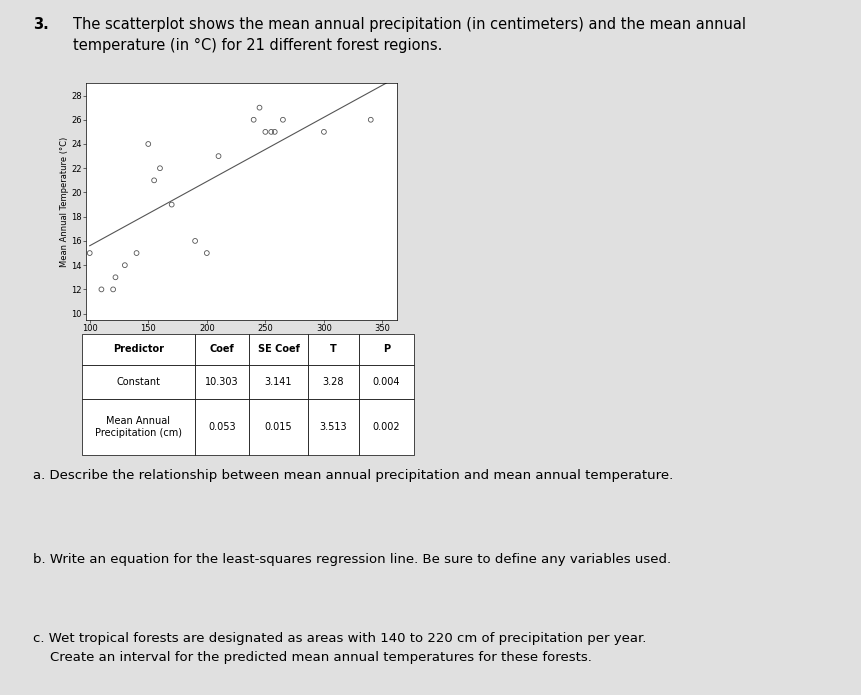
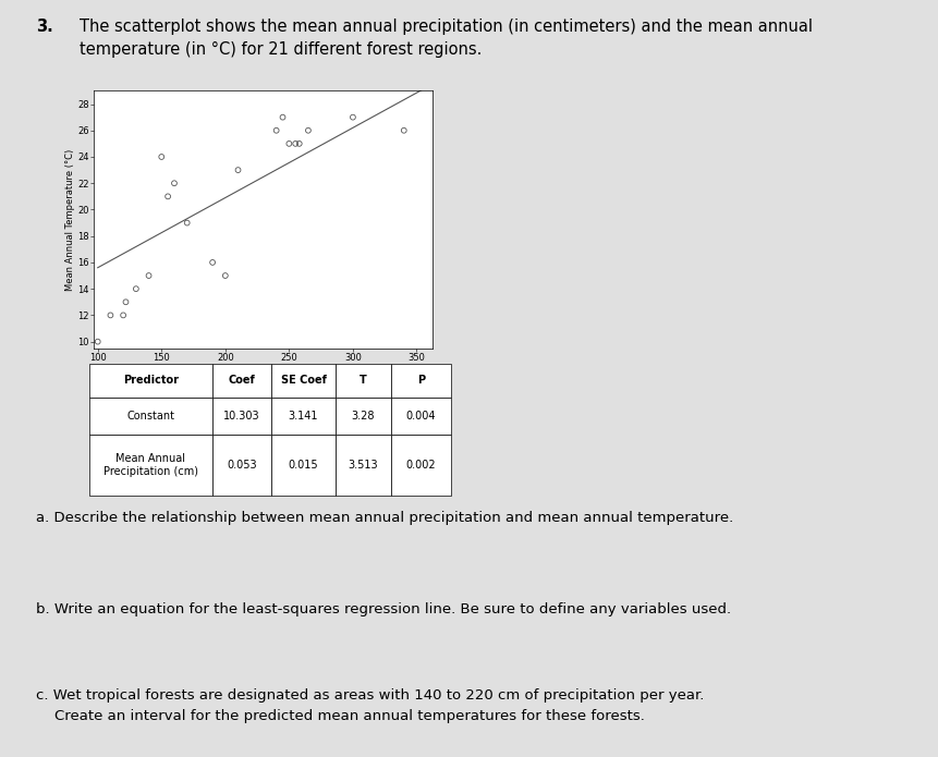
100: 15 -> 10
300: 25 -> 27
